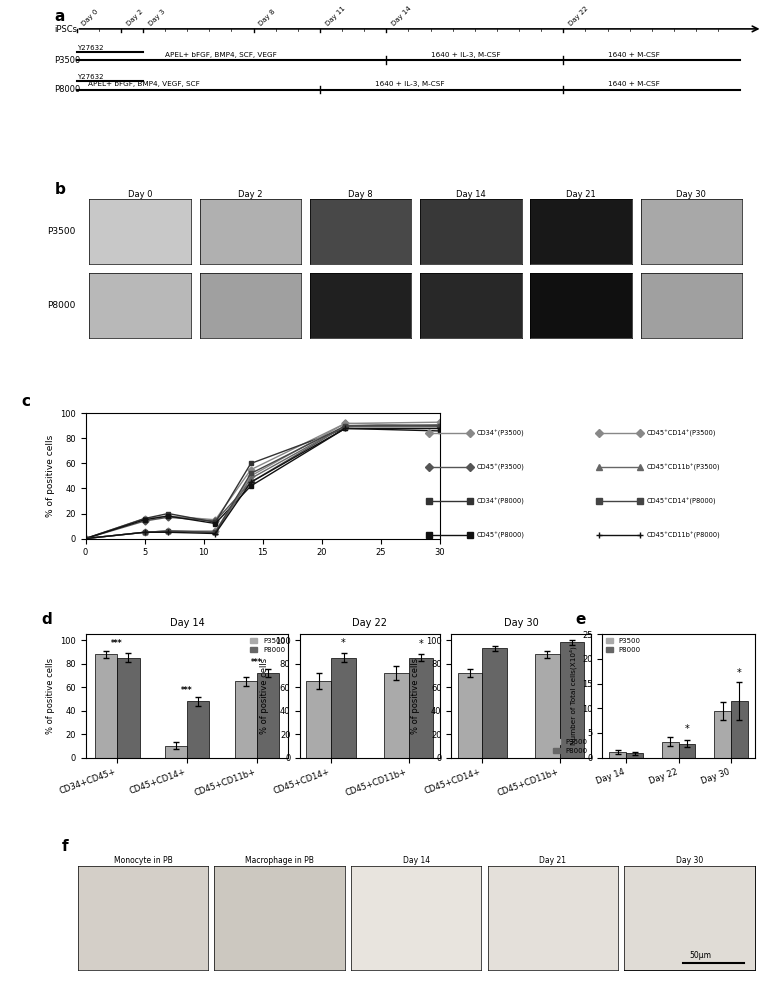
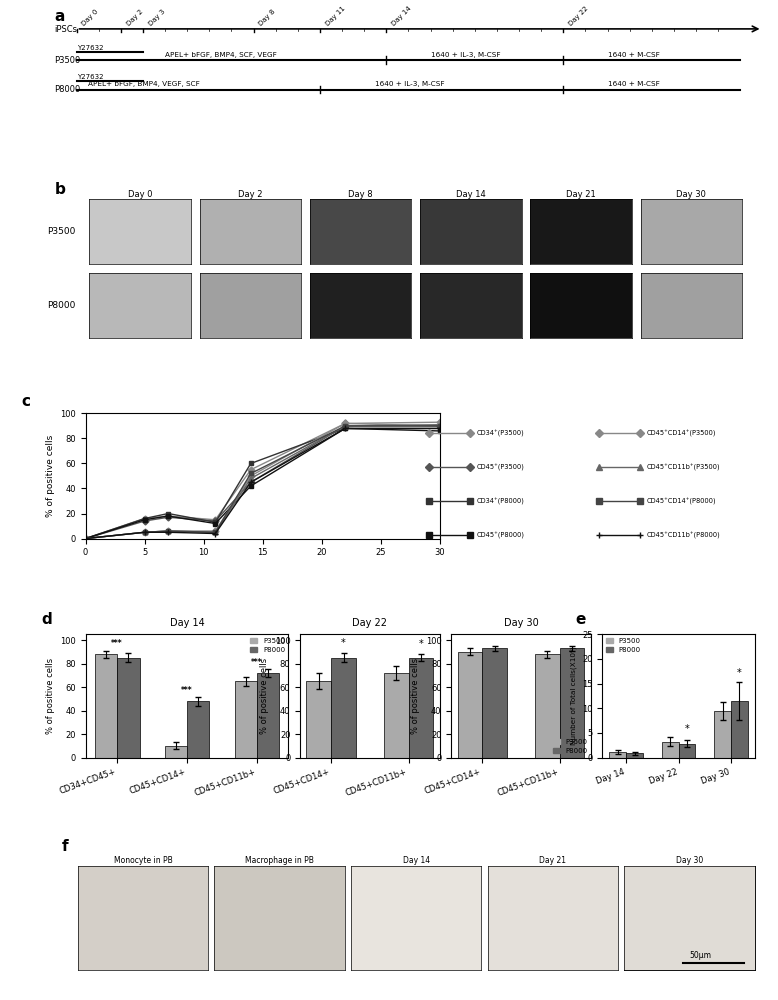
Day 30/P3500/CD45+CD14+: 72 -> 90
Day 30/P8000/CD45+CD11b+: 98 -> 93
